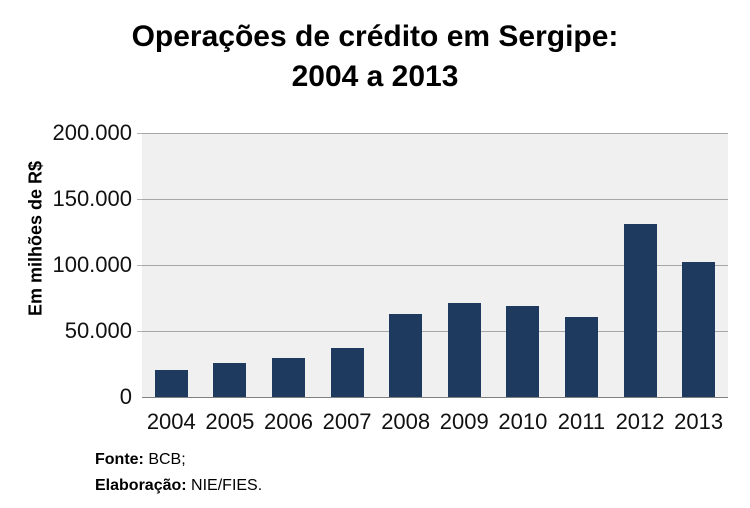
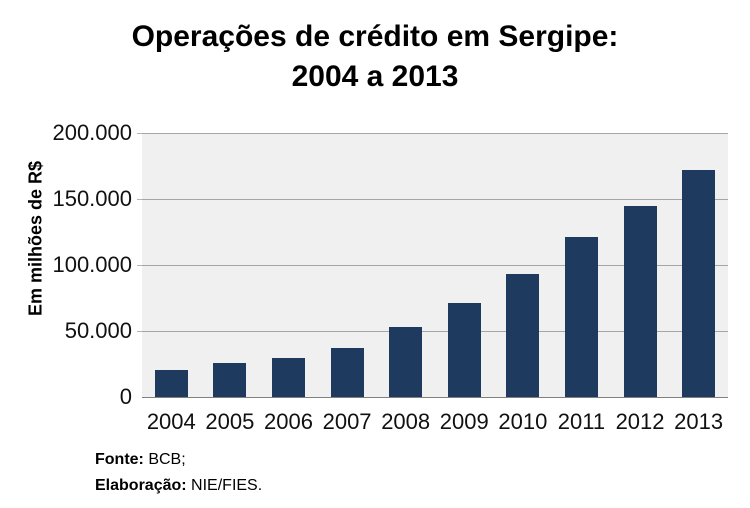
2008: 63000 -> 53000
2010: 69000 -> 93000
2011: 61000 -> 121000
2012: 131000 -> 145000
2013: 102000 -> 172000
